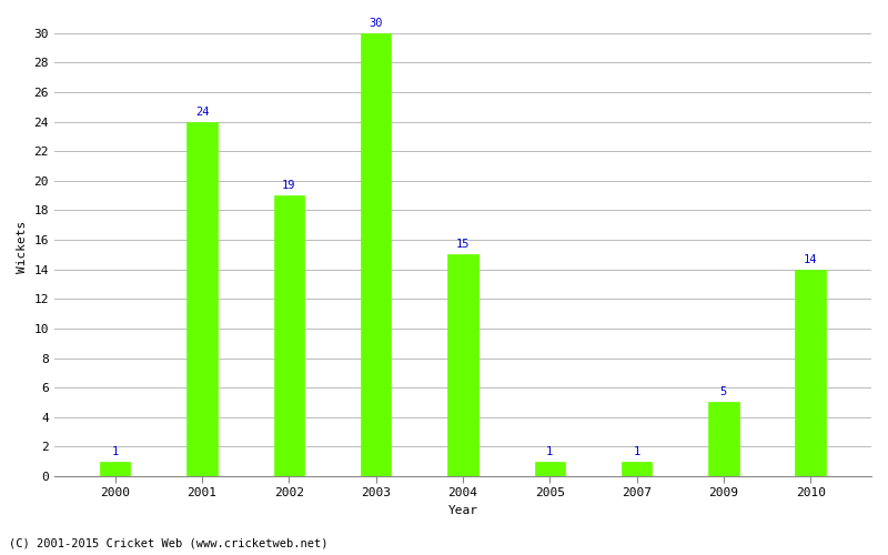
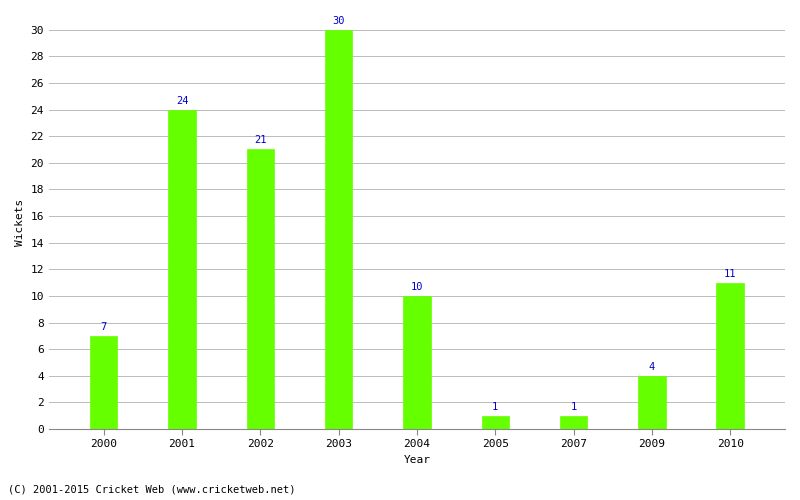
2000: 1 -> 7
2002: 19 -> 21
2004: 15 -> 10
2009: 5 -> 4
2010: 14 -> 11
